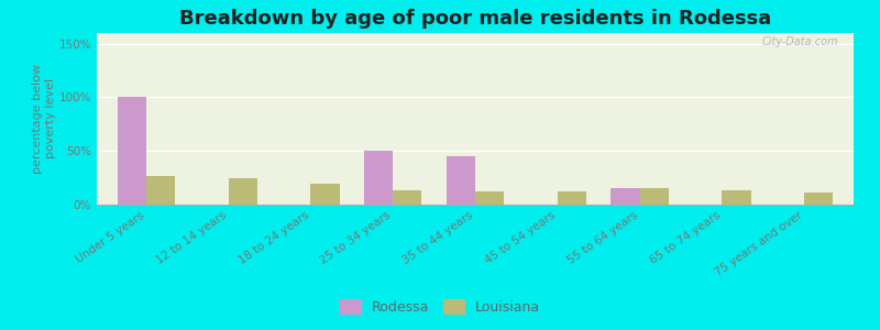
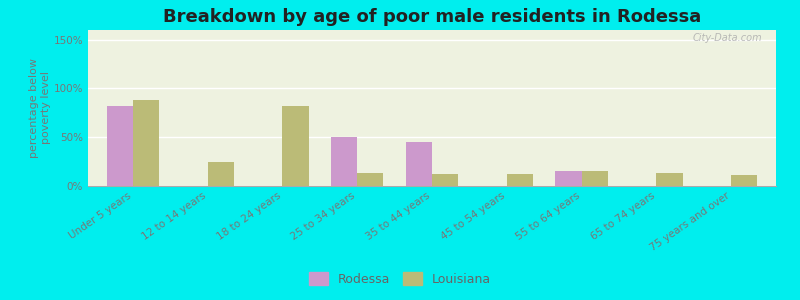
Rodessa/Under 5 years: 100% -> 82%
Louisiana/Under 5 years: 27% -> 88%
Louisiana/18 to 24 years: 20% -> 82%
